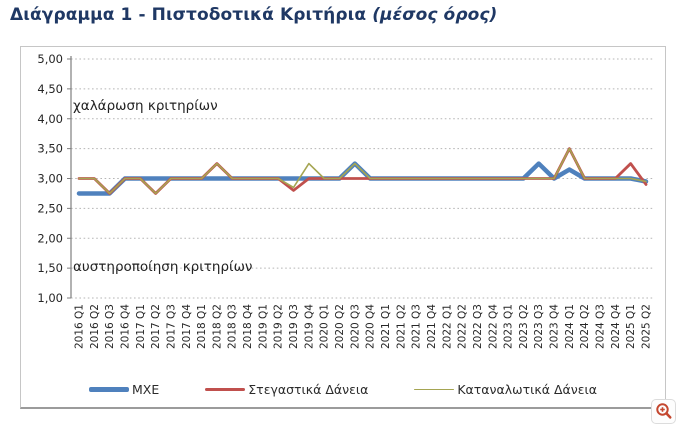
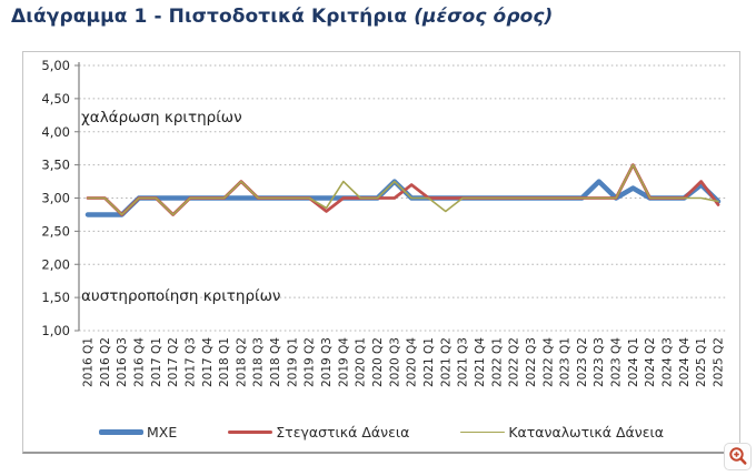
Στεγαστικά Δάνεια/2020 Q4: 3,0 -> 3,2
Καταναλωτικά Δάνεια/2021 Q2: 3,0 -> 2,8
ΜΧΕ/2025 Q1: 3,0 -> 3,2
